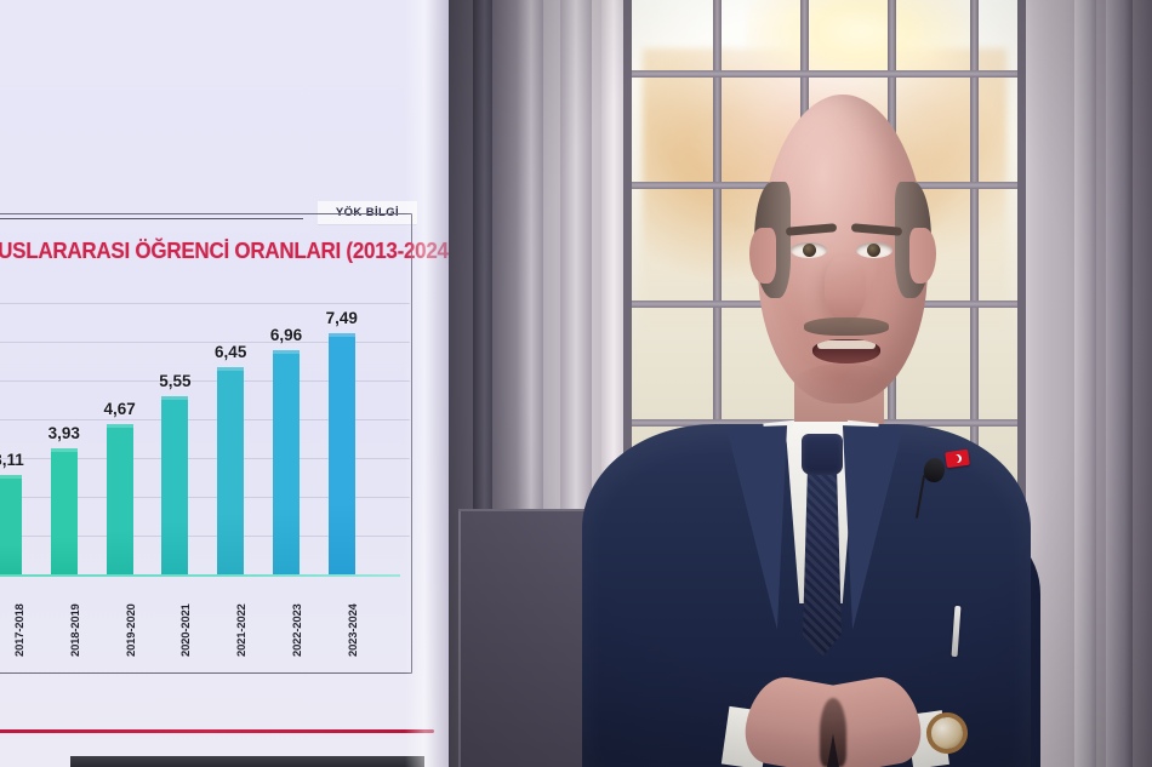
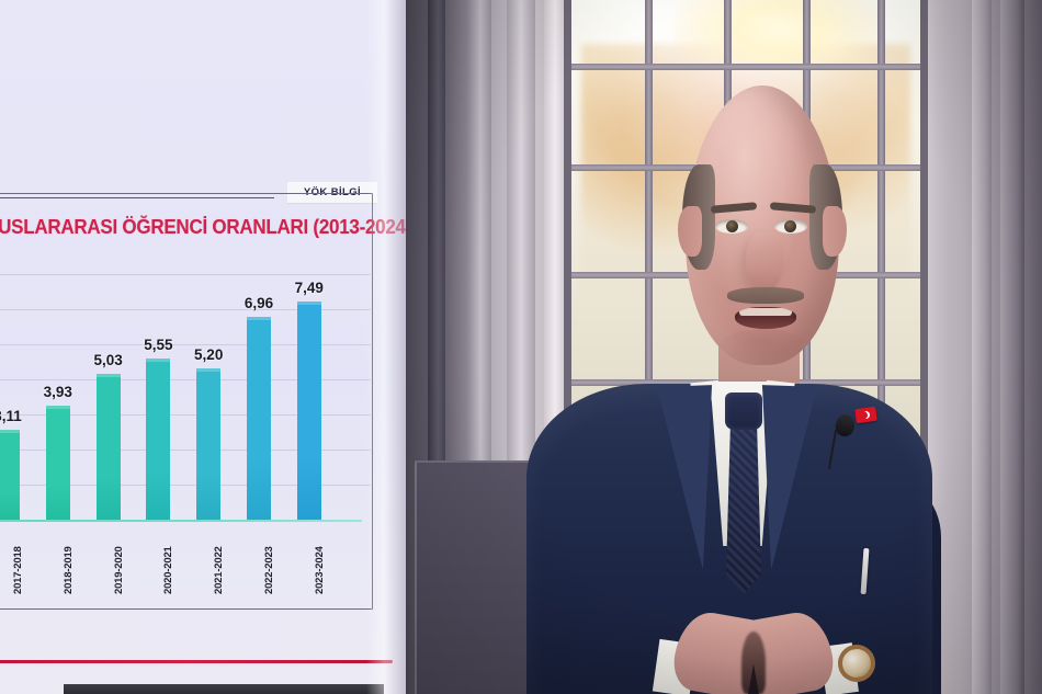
2019-2020: 4,67 -> 5,03
2021-2022: 6,45 -> 5,20
